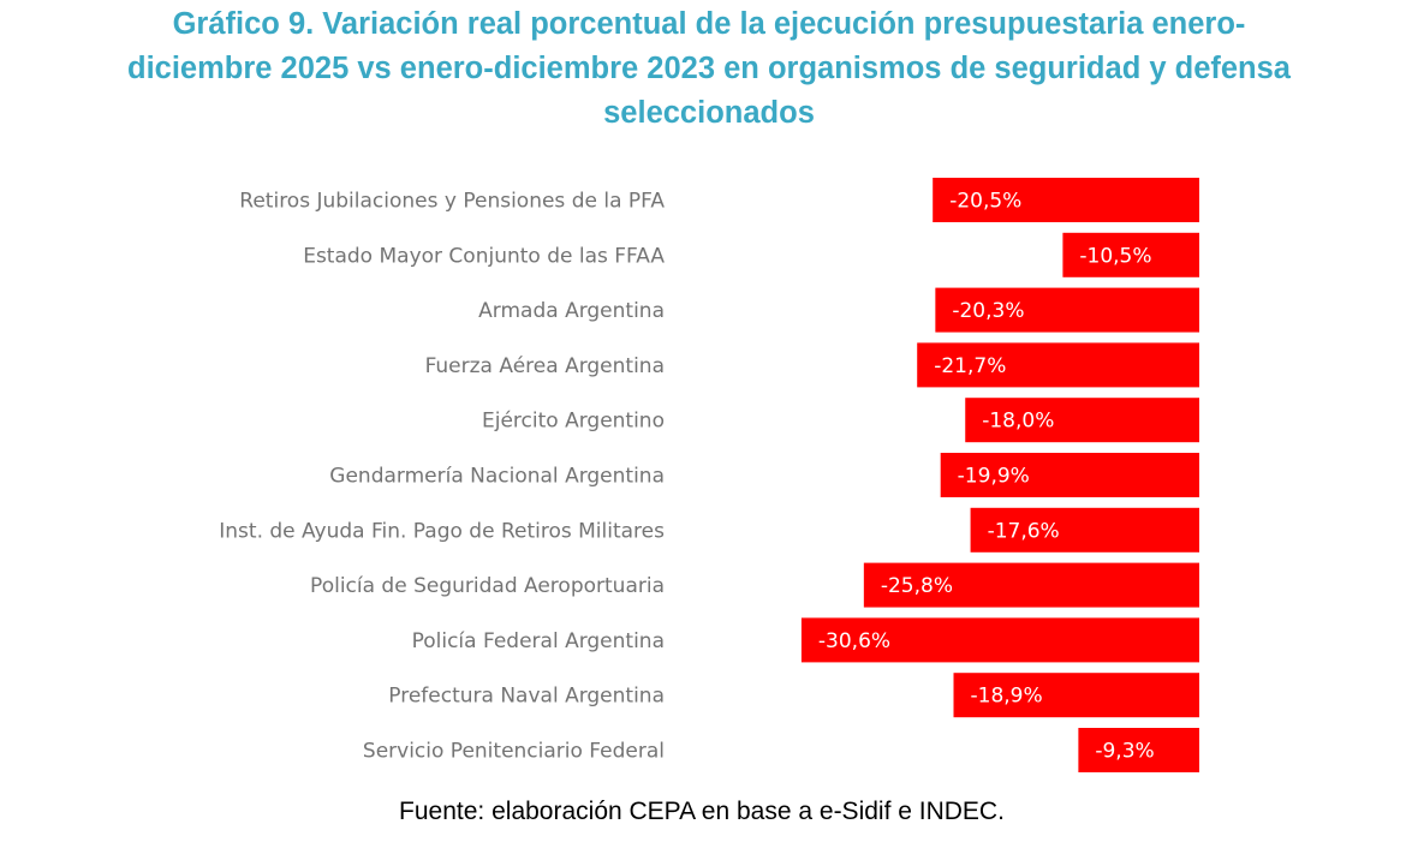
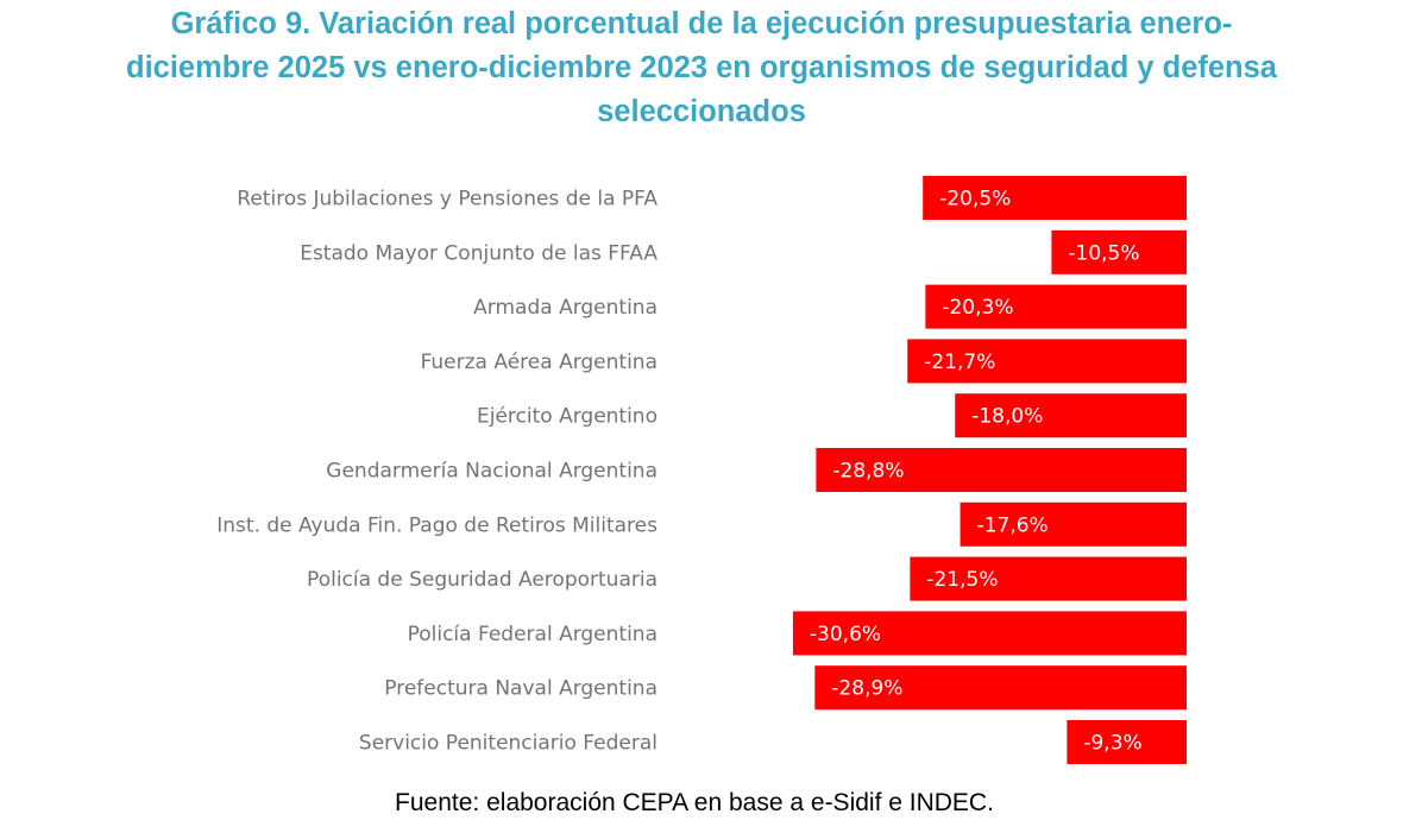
Gendarmería Nacional Argentina: -19,9% -> -28,8%
Policía de Seguridad Aeroportuaria: -25,8% -> -21,5%
Prefectura Naval Argentina: -18,9% -> -28,9%
